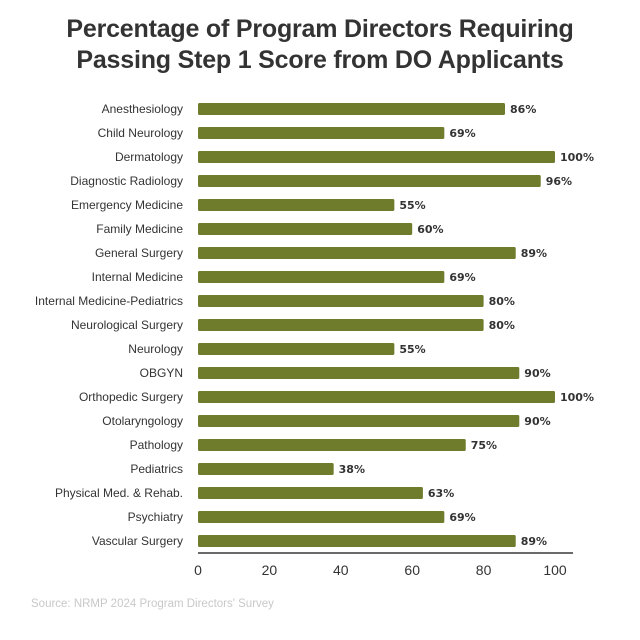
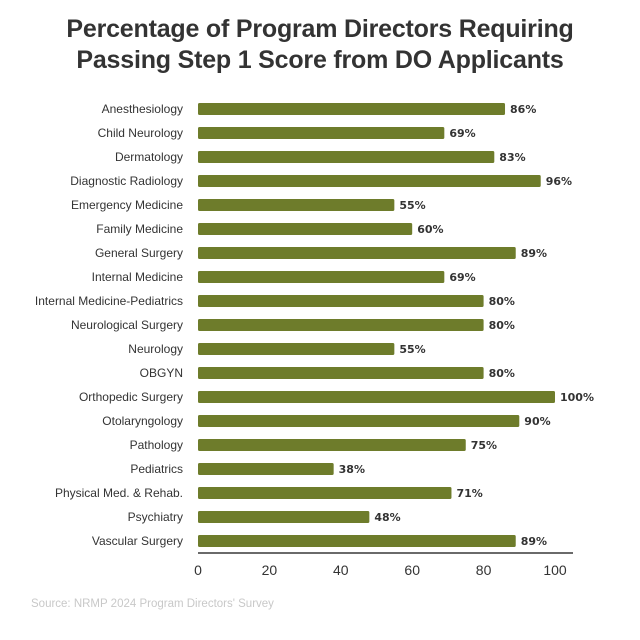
Dermatology: 100% -> 83%
OBGYN: 90% -> 80%
Physical Med. & Rehab.: 63% -> 71%
Psychiatry: 69% -> 48%
